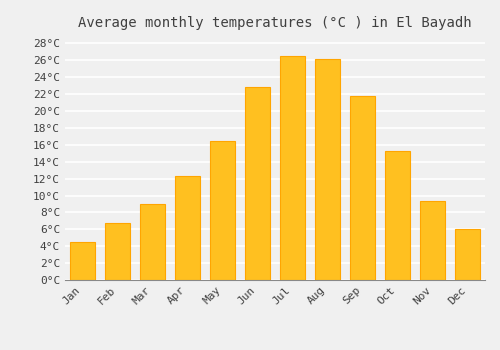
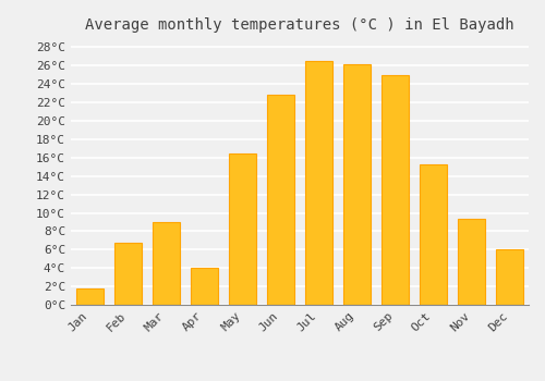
Jan: 4.5°C -> 1.8°C
Apr: 12.3°C -> 4.0°C
Sep: 21.8°C -> 25.0°C
